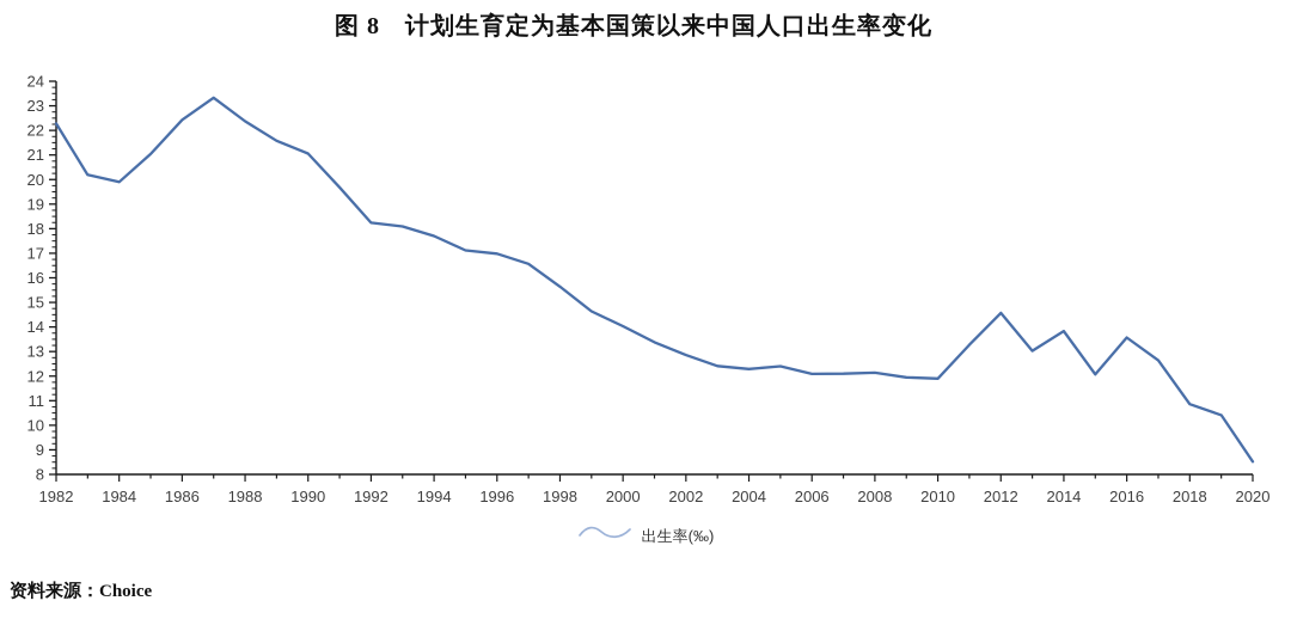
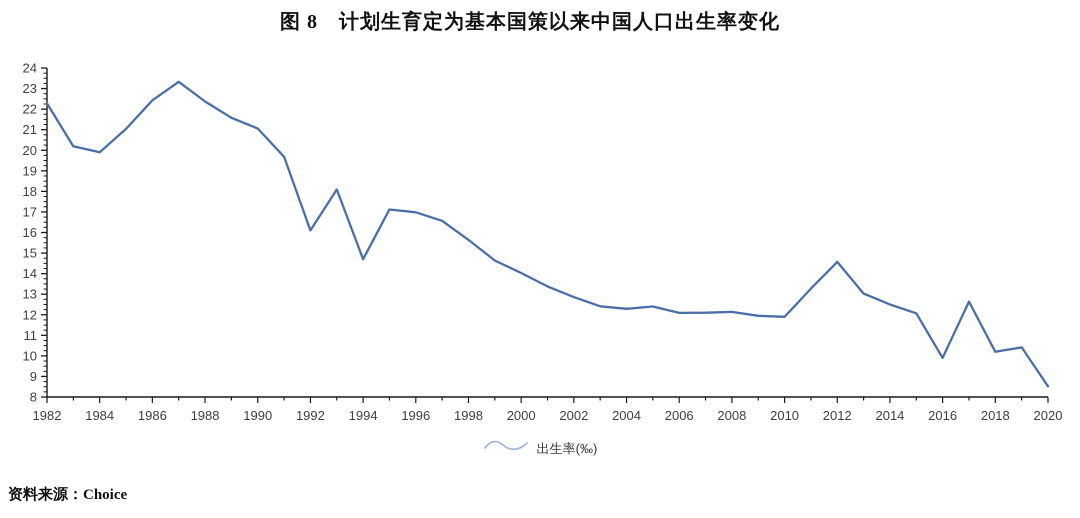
1992: 18.2 -> 16.1
1994: 17.7 -> 14.7
2014: 13.8 -> 12.5
2016: 13.6 -> 9.9
2018: 10.9 -> 10.2
